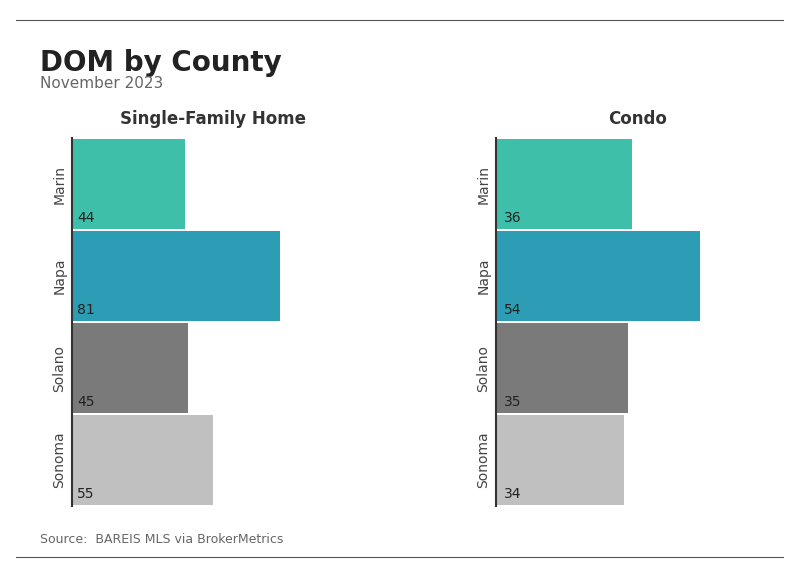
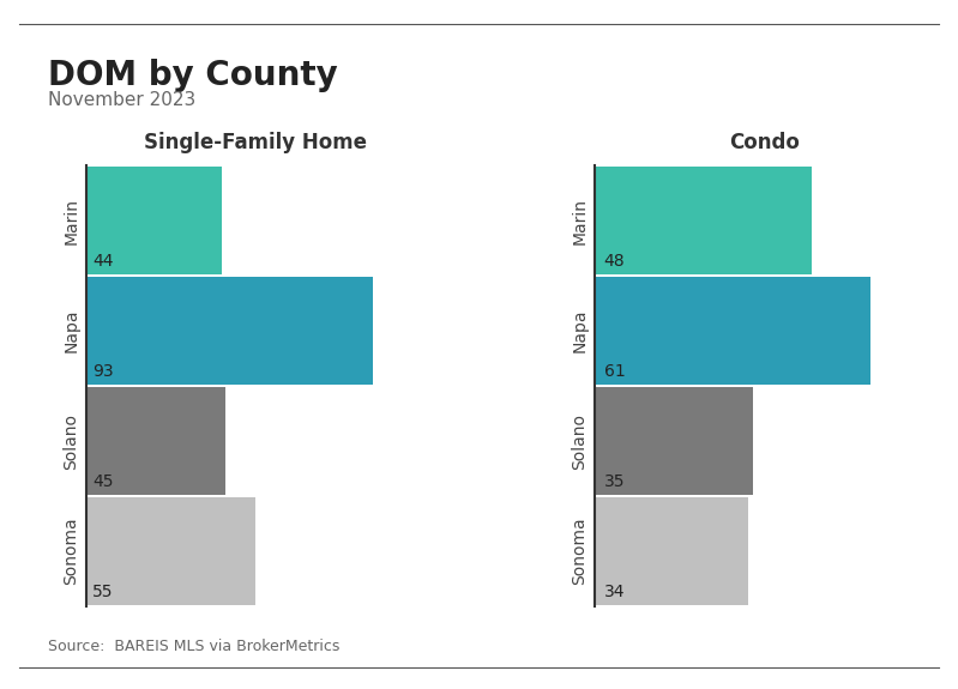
Single-Family Home/Napa: 81 -> 93
Condo/Marin: 36 -> 48
Condo/Napa: 54 -> 61
